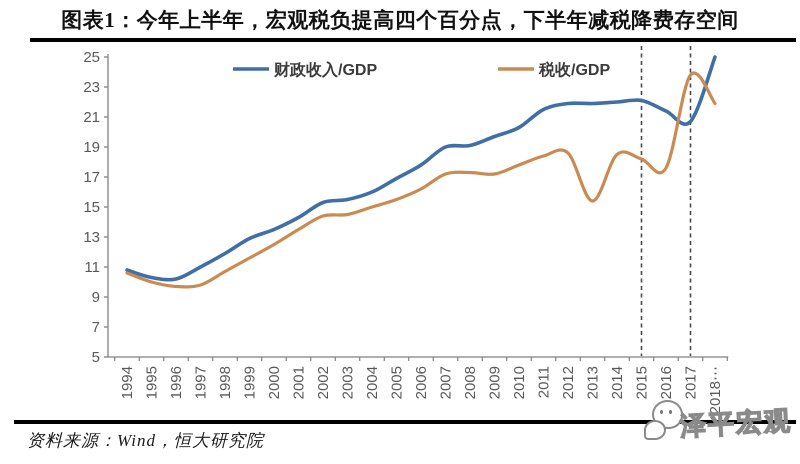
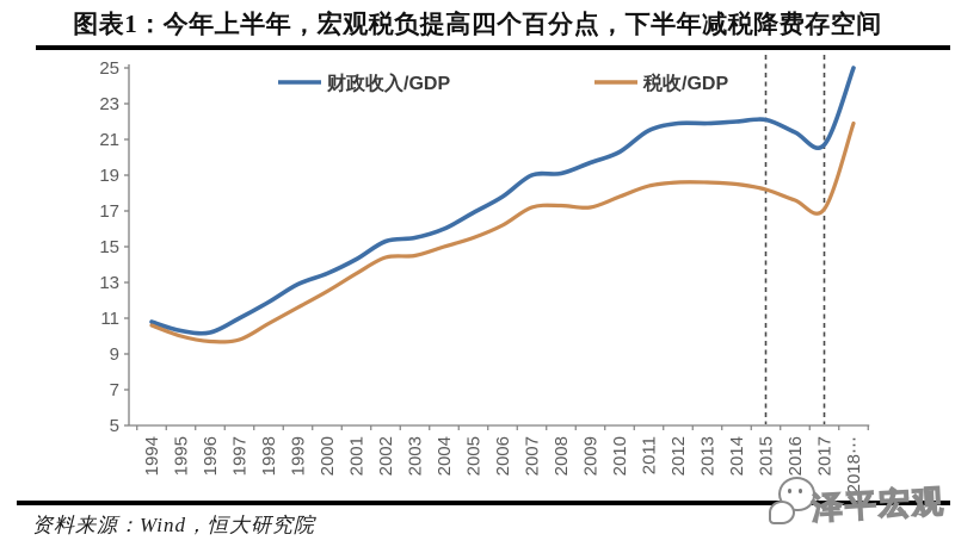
税收/GDP/2013: 15.4 -> 18.6
税收/GDP/2017: 23.8 -> 17.1
